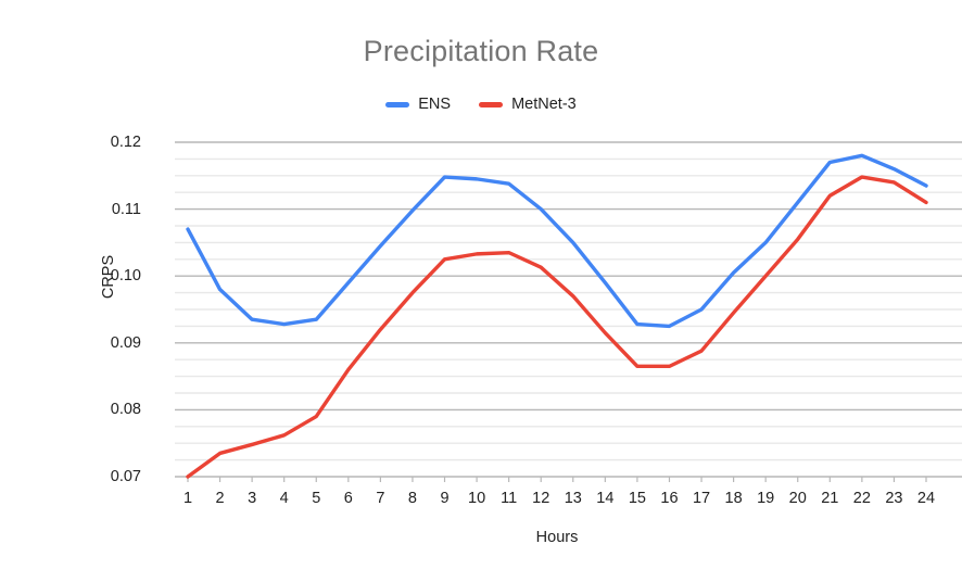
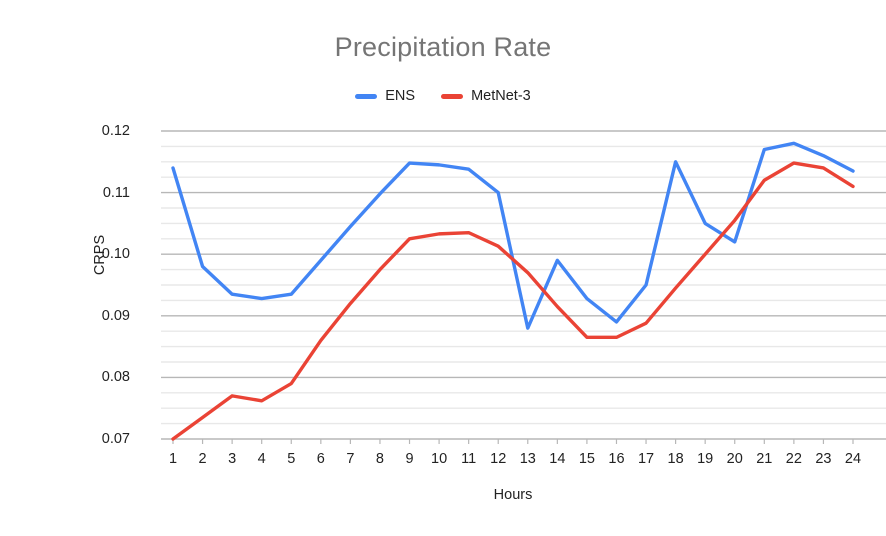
ENS/1: 0.107 -> 0.114
MetNet-3/3: 0.075 -> 0.077
ENS/13: 0.105 -> 0.088
ENS/16: 0.092 -> 0.089
ENS/18: 0.101 -> 0.115
ENS/20: 0.111 -> 0.102
